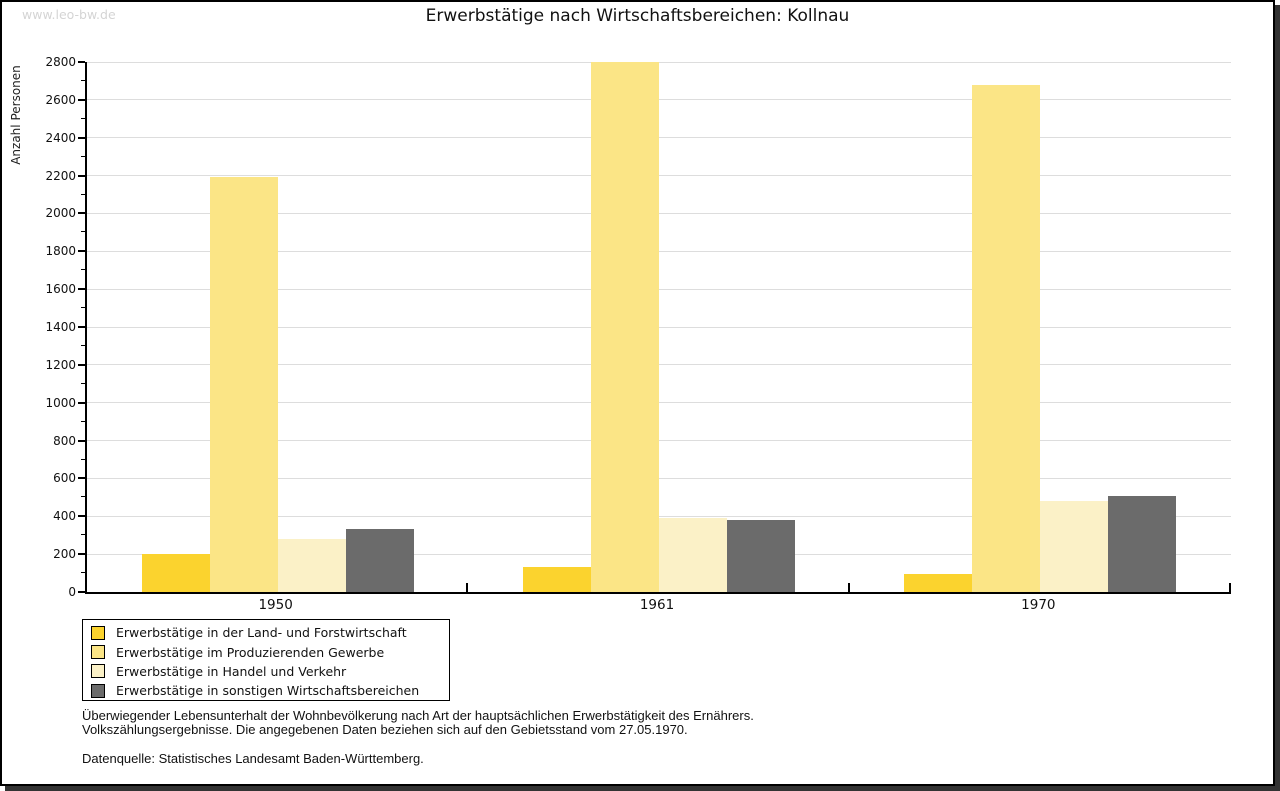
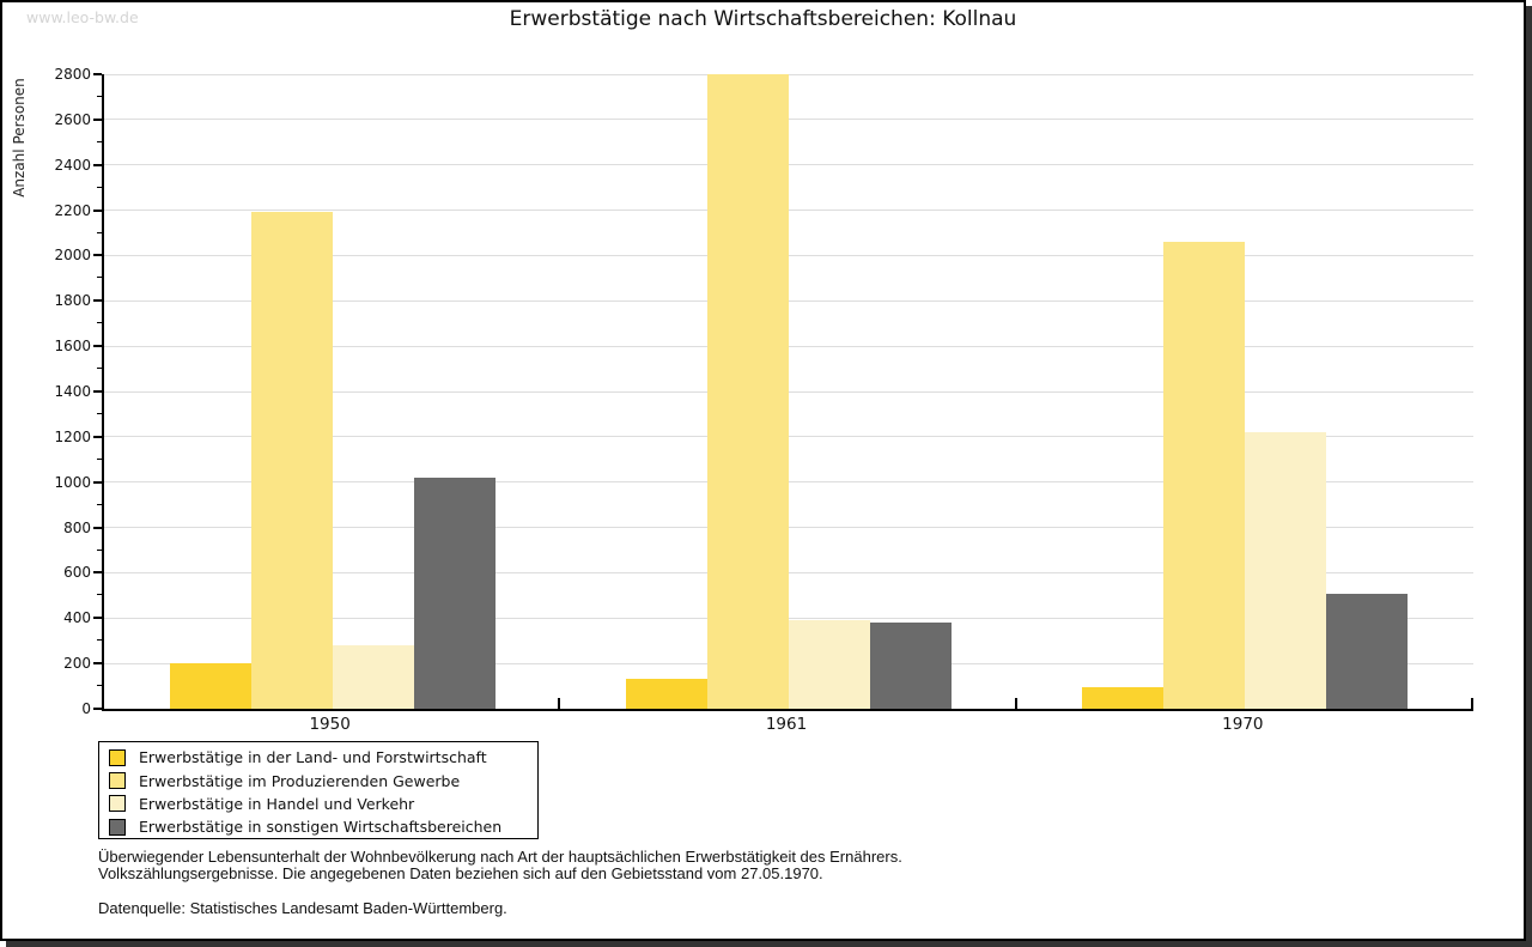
Erwerbstätige in sonstigen Wirtschaftsbereichen/1950: 340 -> 1020
Erwerbstätige im Produzierenden Gewerbe/1970: 2680 -> 2060
Erwerbstätige in Handel und Verkehr/1970: 480 -> 1220
